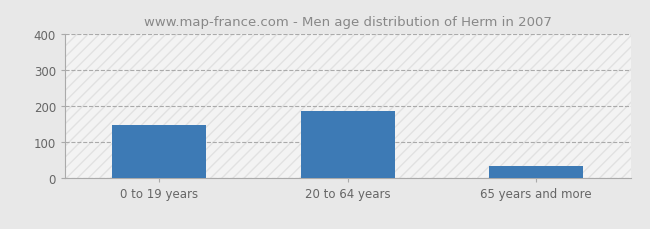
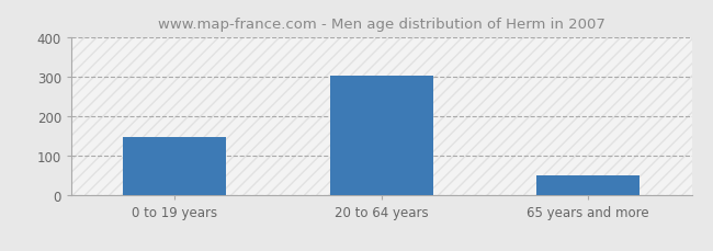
20 to 64 years: 185 -> 303
65 years and more: 35 -> 52
